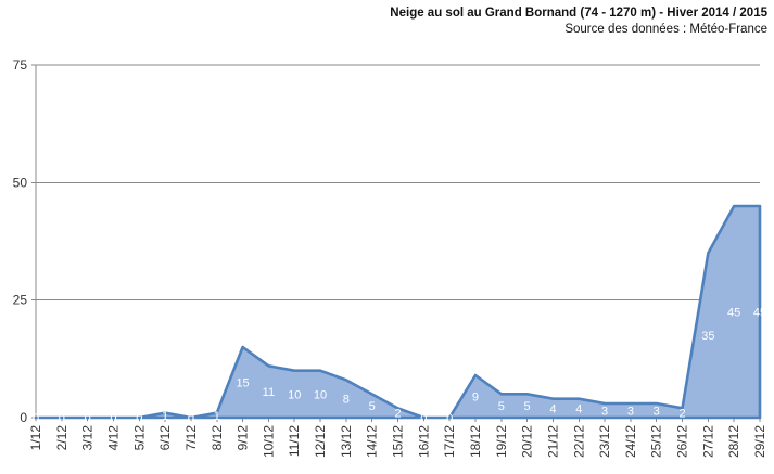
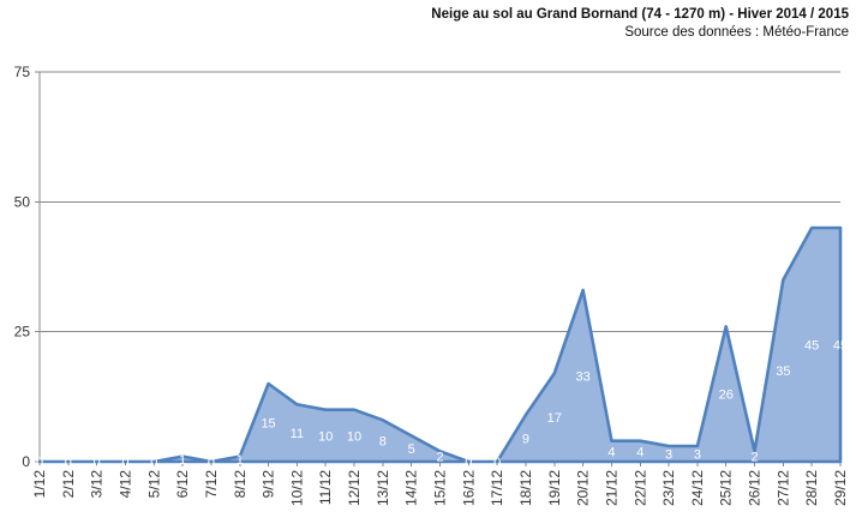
19/12: 5 -> 17
20/12: 5 -> 33
25/12: 3 -> 26
